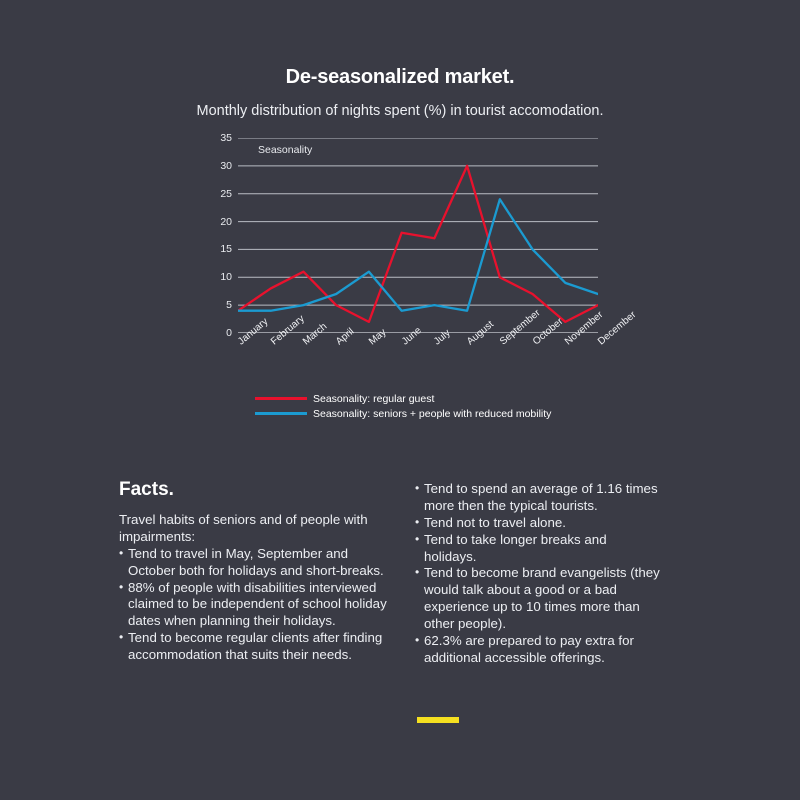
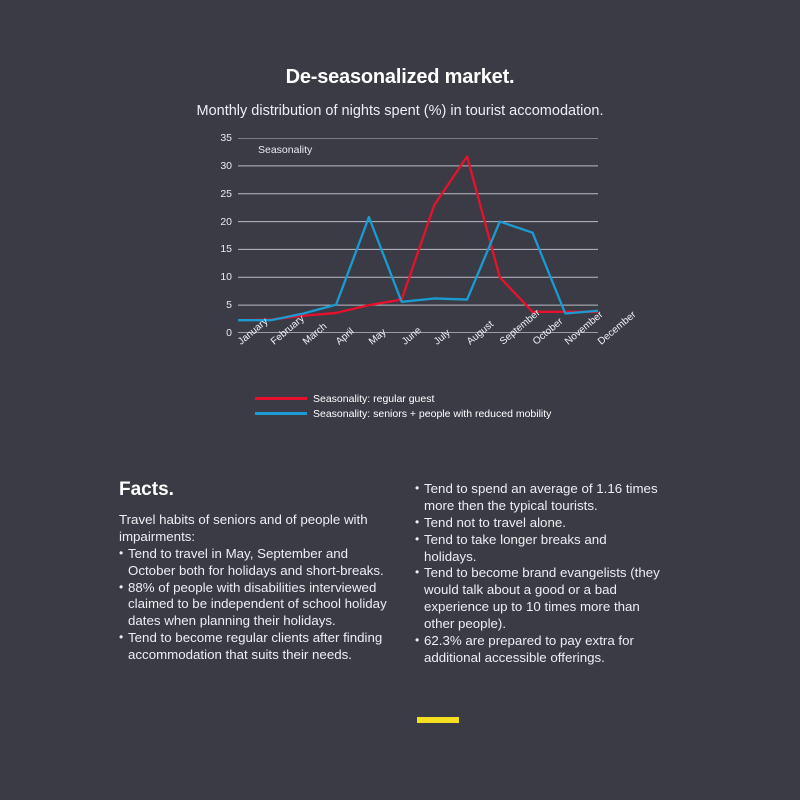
Seasonality: regular guest/January: 4 -> 2
Seasonality: seniors + people with reduced mobility/January: 4 -> 2
Seasonality: regular guest/February: 8 -> 2
Seasonality: seniors + people with reduced mobility/February: 4 -> 2
Seasonality: regular guest/March: 11 -> 3
Seasonality: seniors + people with reduced mobility/March: 5 -> 4
Seasonality: regular guest/April: 5 -> 4
Seasonality: seniors + people with reduced mobility/April: 7 -> 5
Seasonality: regular guest/May: 2 -> 5
Seasonality: seniors + people with reduced mobility/May: 11 -> 21
Seasonality: regular guest/June: 18 -> 6
Seasonality: seniors + people with reduced mobility/June: 4 -> 6
Seasonality: regular guest/July: 17 -> 23
Seasonality: seniors + people with reduced mobility/July: 5 -> 6
Seasonality: regular guest/August: 30 -> 32
Seasonality: seniors + people with reduced mobility/August: 4 -> 6
Seasonality: seniors + people with reduced mobility/September: 24 -> 20
Seasonality: regular guest/October: 7 -> 4
Seasonality: seniors + people with reduced mobility/October: 15 -> 18
Seasonality: regular guest/November: 2 -> 4
Seasonality: seniors + people with reduced mobility/November: 9 -> 4
Seasonality: regular guest/December: 5 -> 4
Seasonality: seniors + people with reduced mobility/December: 7 -> 4
